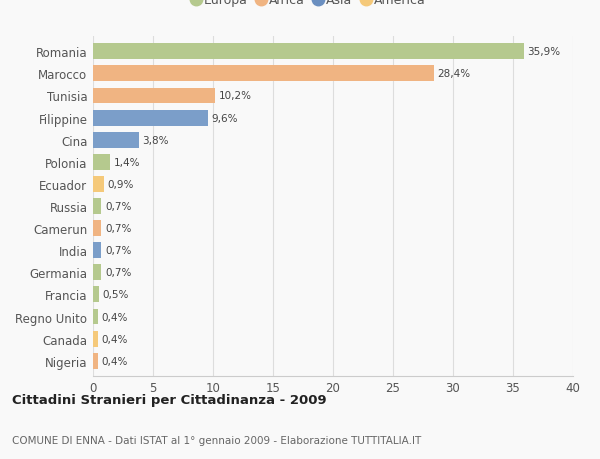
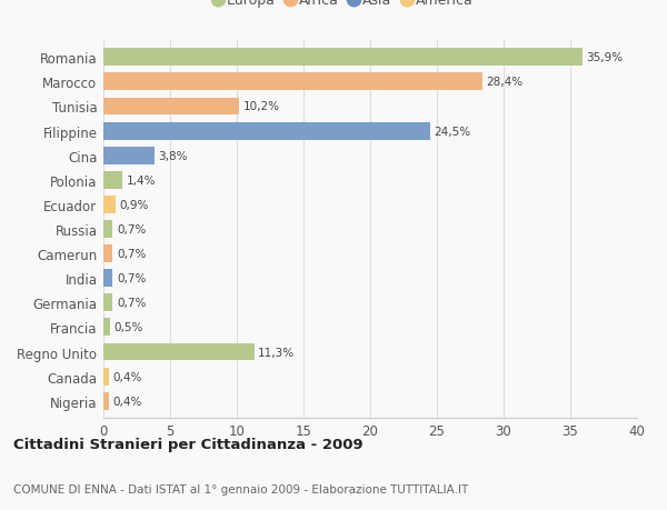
Filippine: 9,6% -> 24,5%
Regno Unito: 0,4% -> 11,3%
